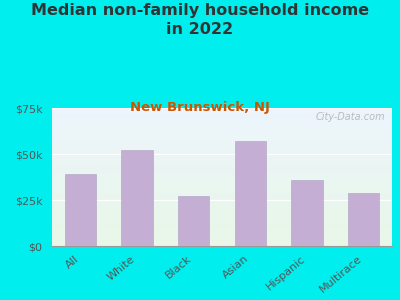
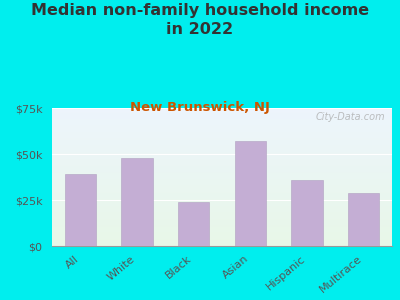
White: $52k -> $48k
Black: $27k -> $24k
